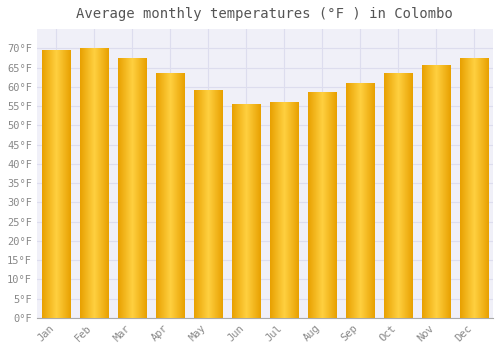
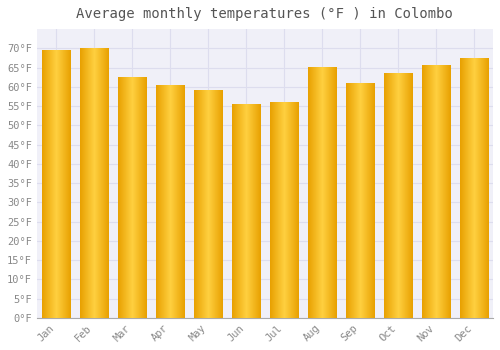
Mar: 67.5°F -> 62.5°F
Apr: 63.5°F -> 60.5°F
Aug: 58.5°F -> 65.0°F
